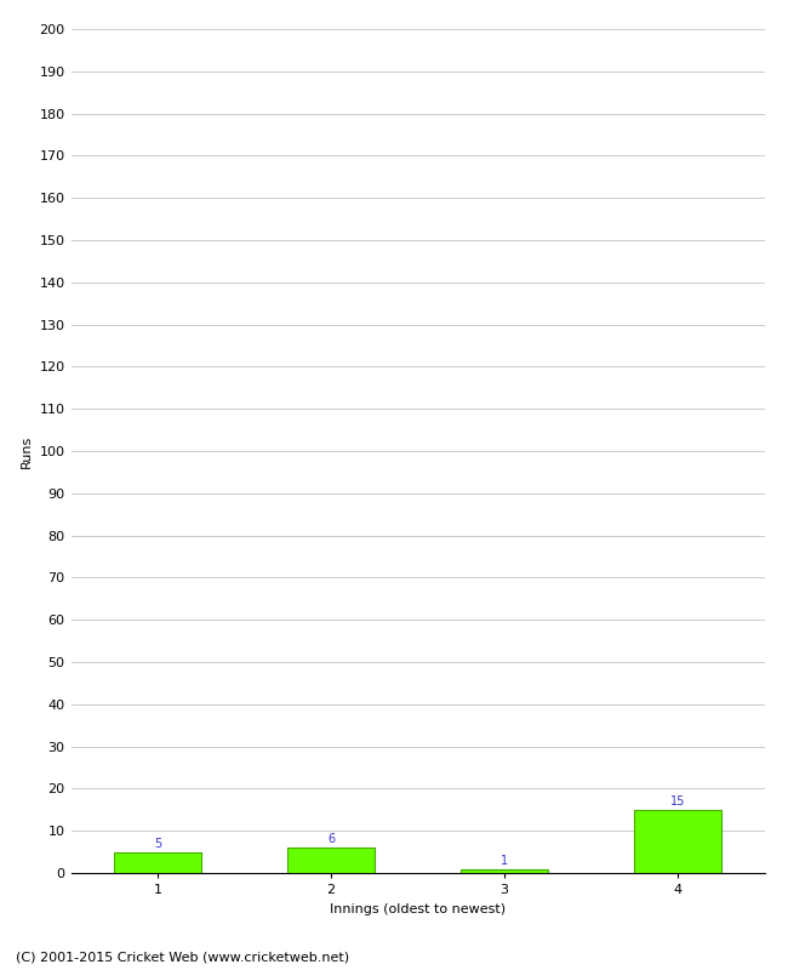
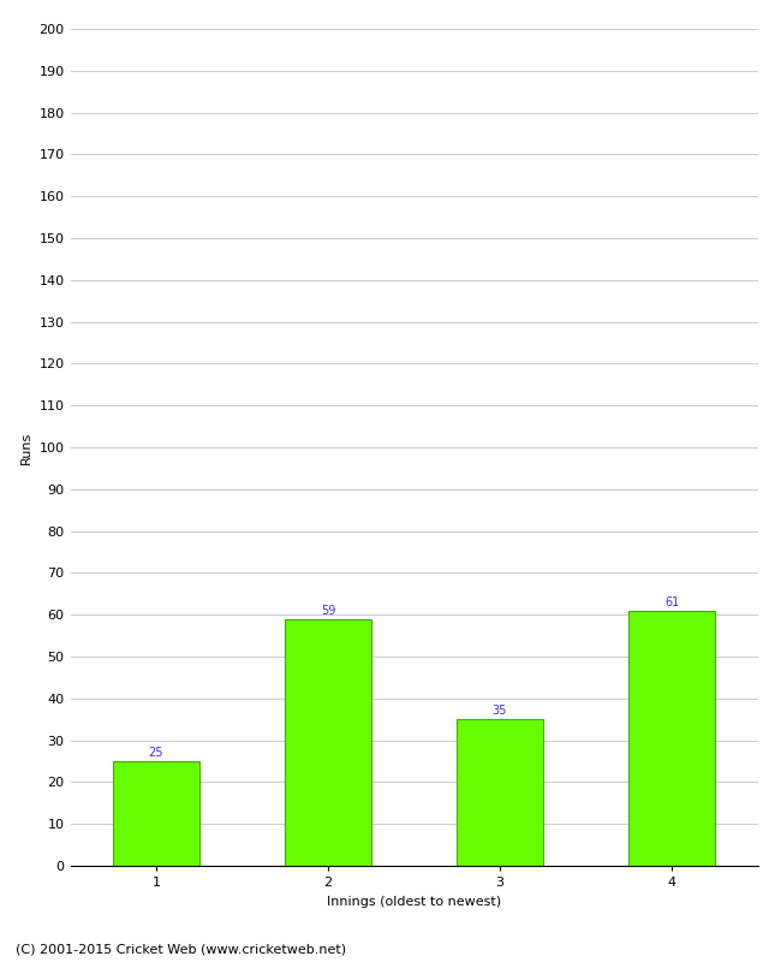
1: 5 -> 25
2: 6 -> 59
3: 1 -> 35
4: 15 -> 61
